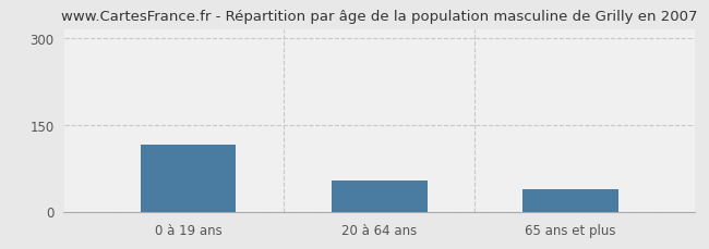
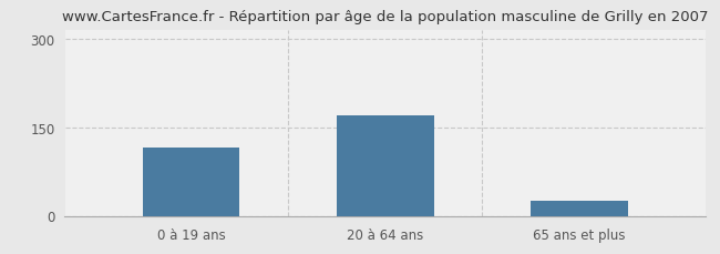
20 à 64 ans: 54 -> 170
65 ans et plus: 38 -> 25
